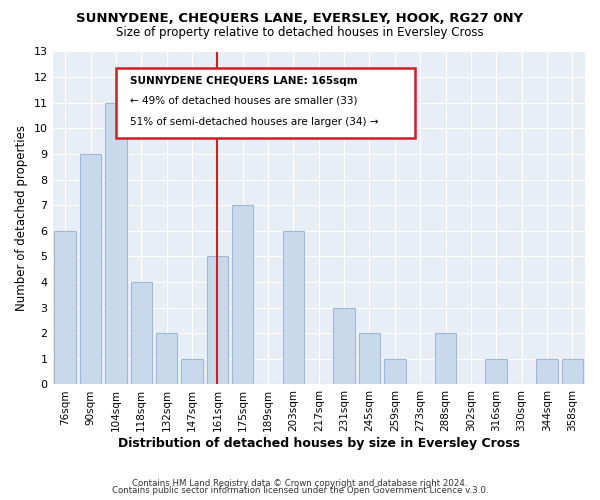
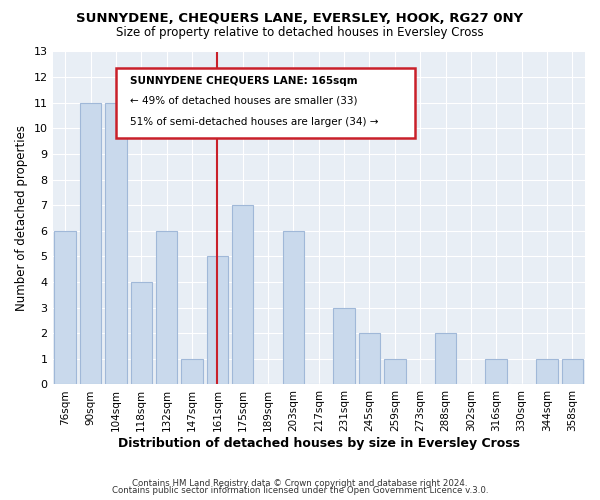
90sqm: 9 -> 11
132sqm: 2 -> 6
